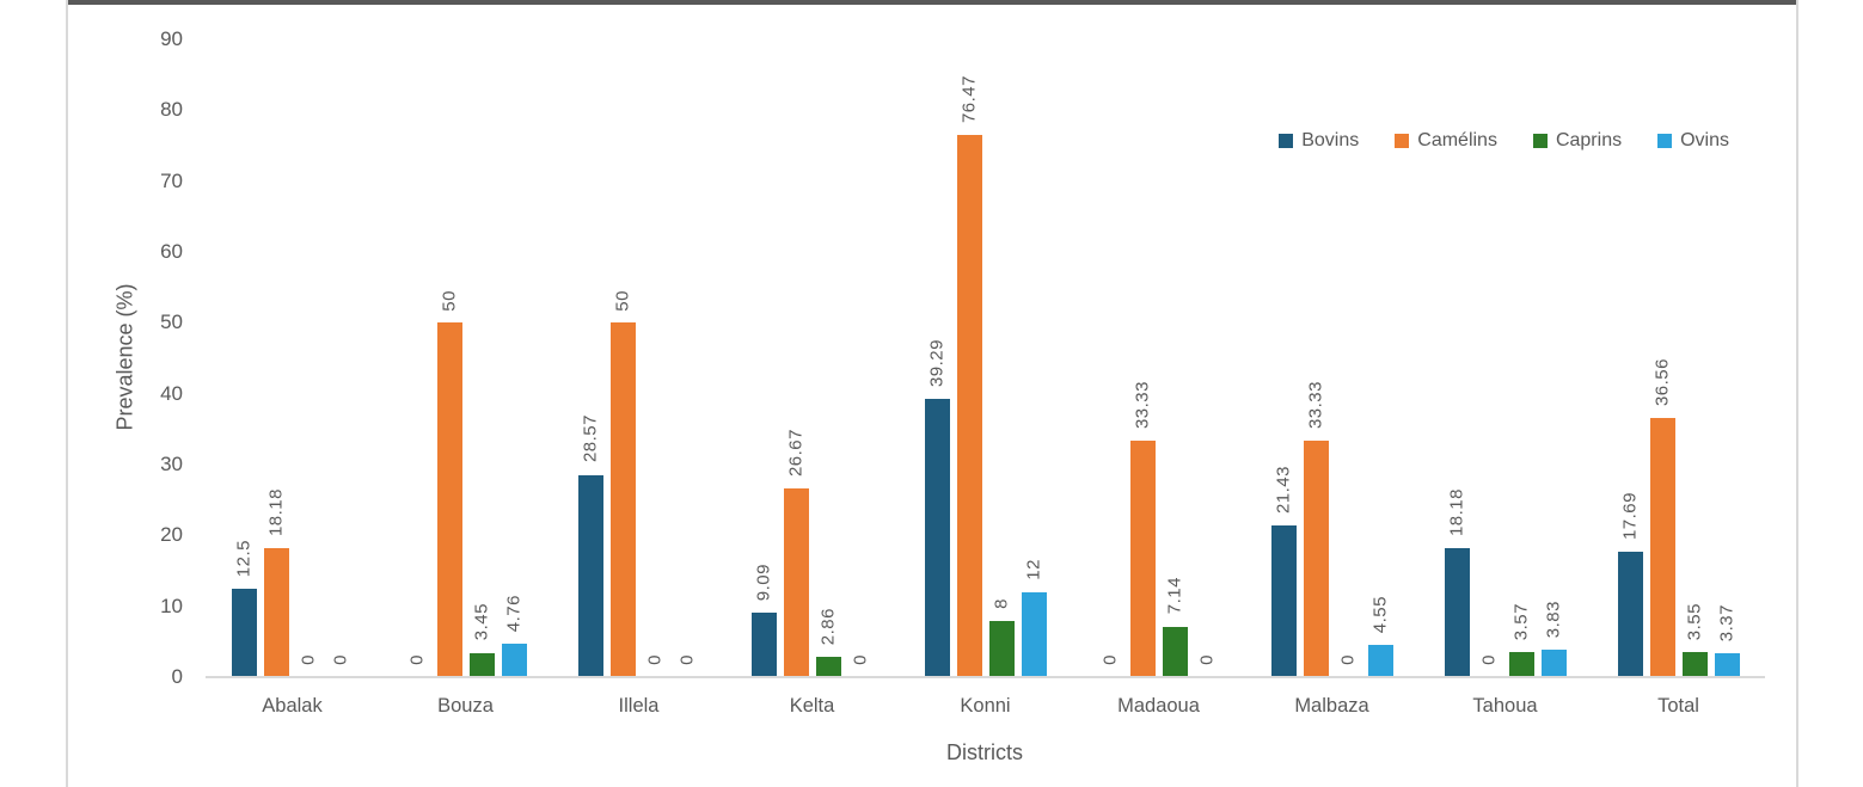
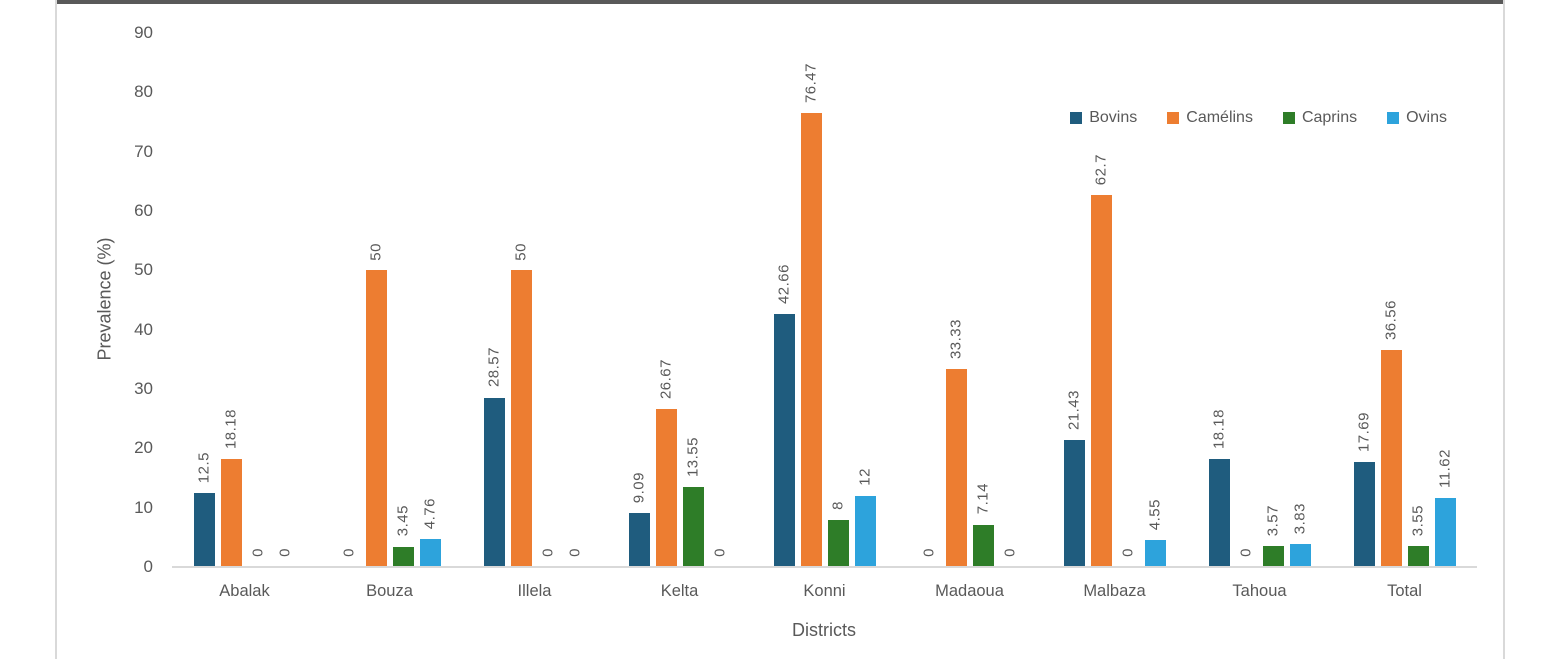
Caprins/Kelta: 2.86 -> 13.55
Bovins/Konni: 39.29 -> 42.66
Camélins/Malbaza: 33.33 -> 62.7
Ovins/Total: 3.37 -> 11.62
